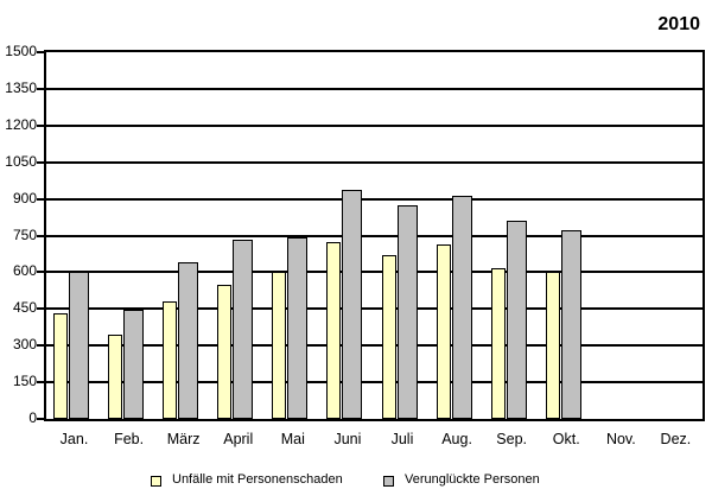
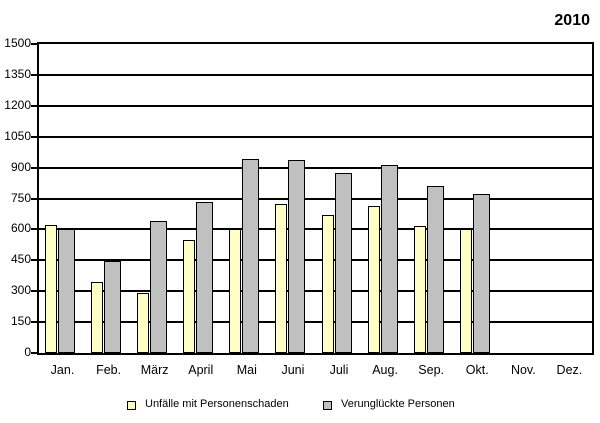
Unfälle mit Personenschaden/Jan.: 430 -> 620
Unfälle mit Personenschaden/März: 480 -> 290
Verunglückte Personen/Mai: 740 -> 940
